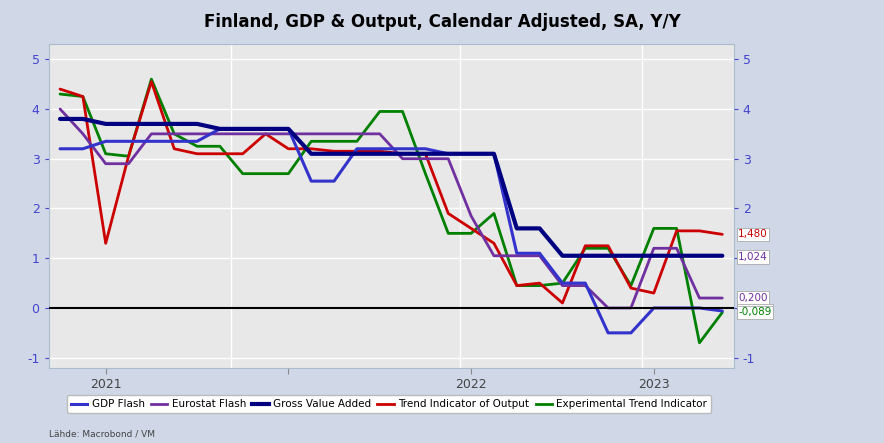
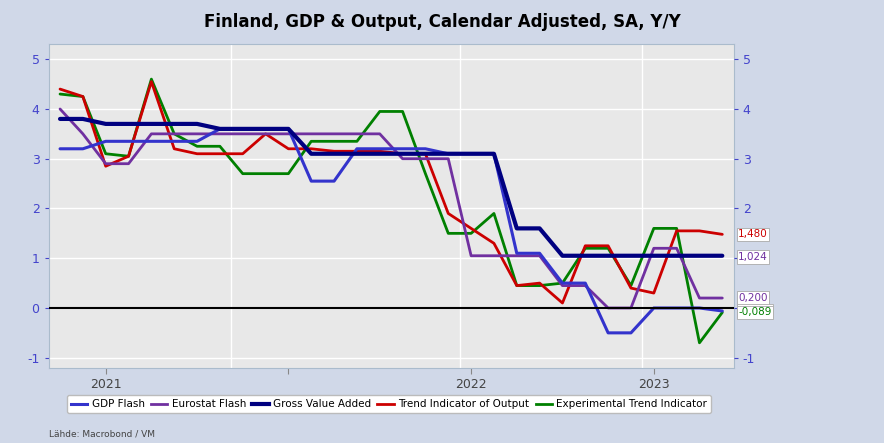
Trend Indicator of Output/2021: 1.30 -> 2.85
Eurostat Flash/2022: 1.85 -> 1.05
